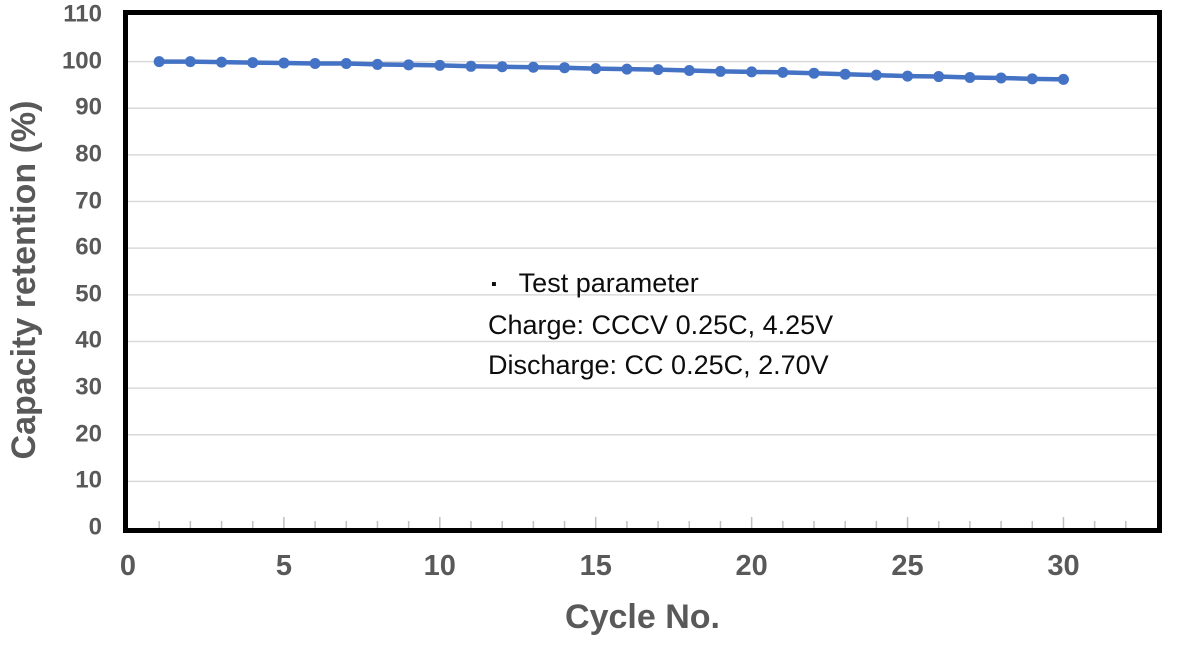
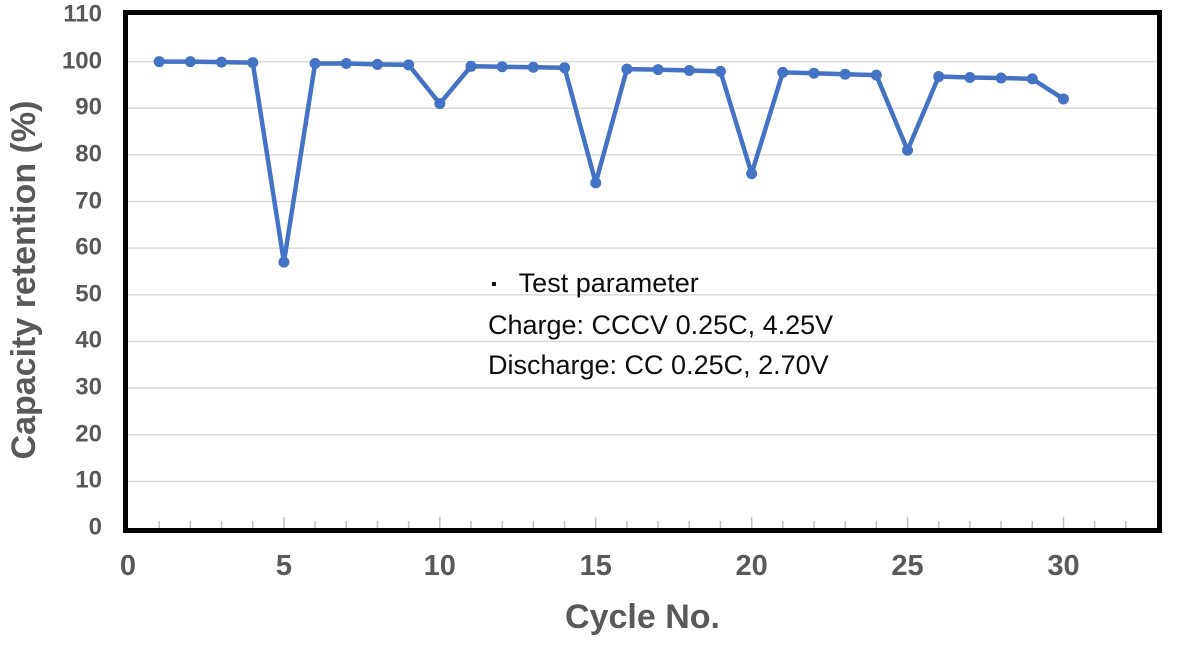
5: 100 -> 57
10: 99 -> 91
15: 98 -> 74
20: 98 -> 76
25: 97 -> 81
30: 96 -> 92
